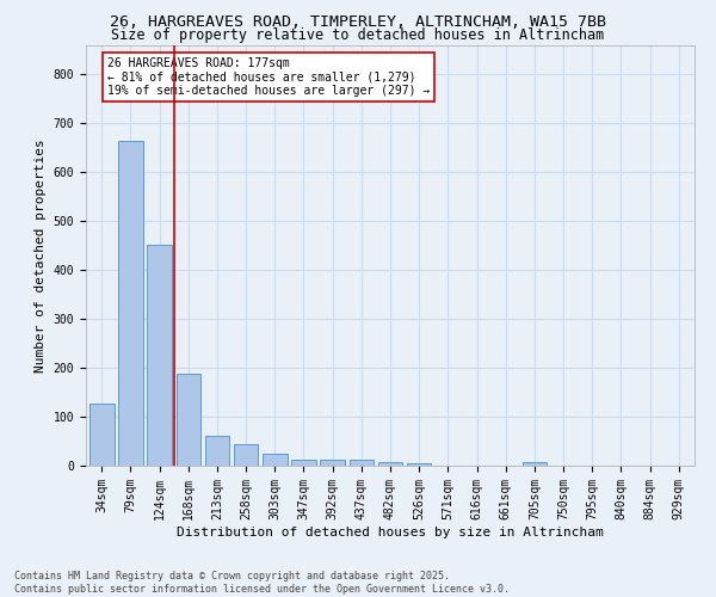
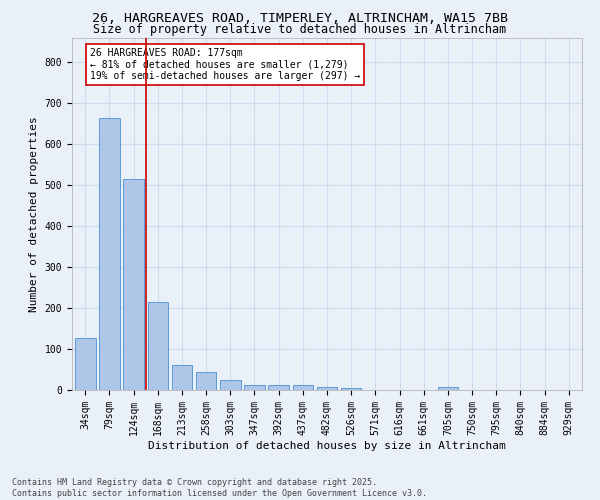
124sqm: 452 -> 515
168sqm: 188 -> 215
